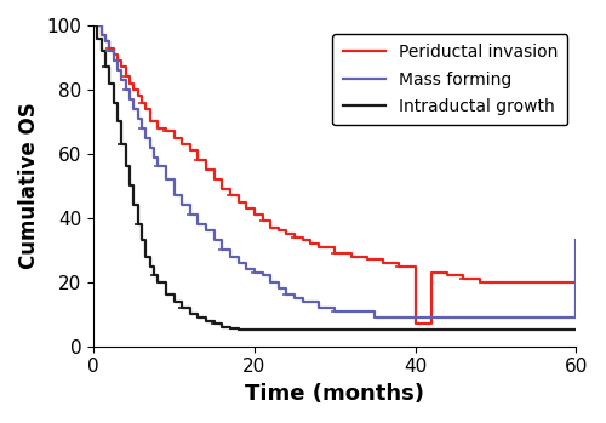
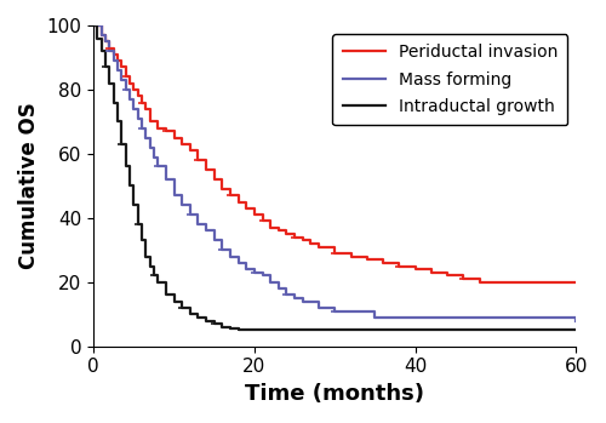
Periductal invasion/40: 7 -> 24
Mass forming/60: 33 -> 8
